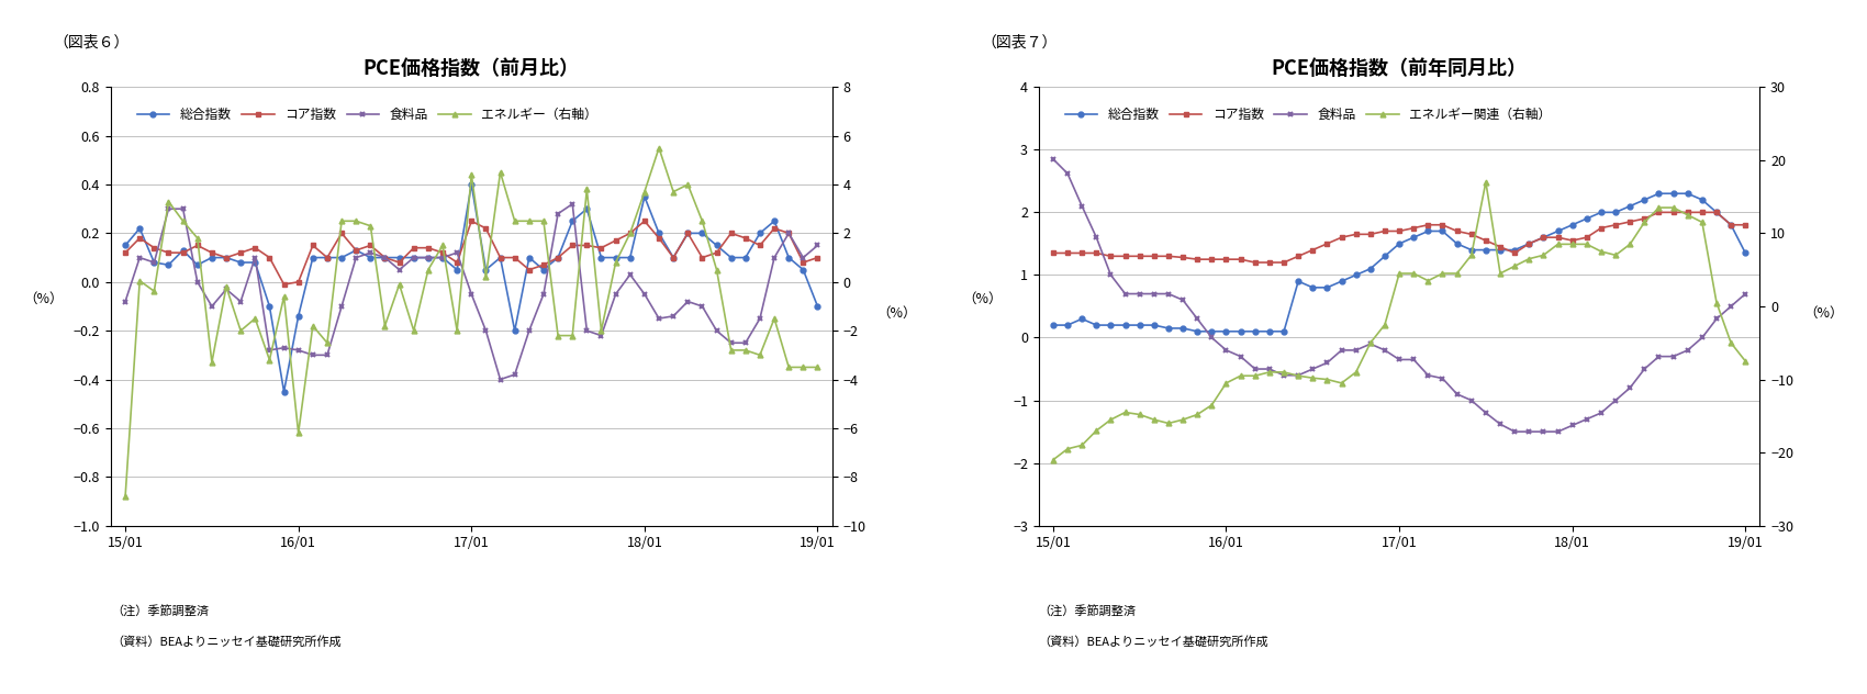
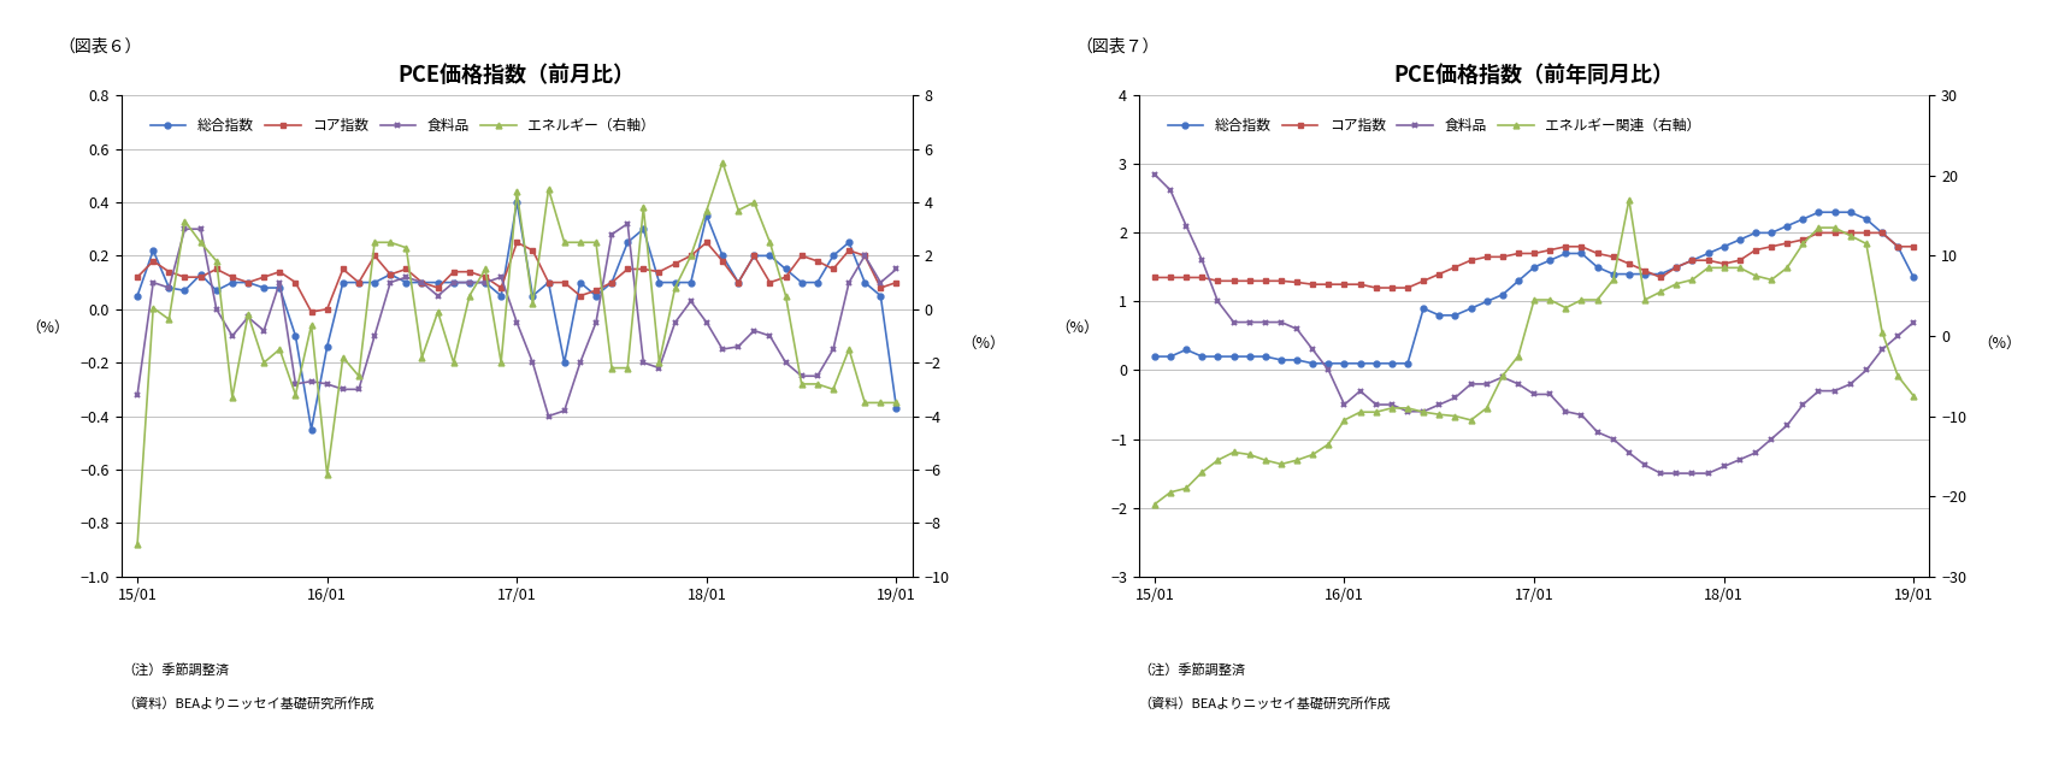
PCE価格指数（前月比）/総合指数/15/01: 0.15 -> 0.05
PCE価格指数（前月比）/食料品/15/01: -0.08 -> -0.32
PCE価格指数（前月比）/総合指数/19/01: -0.10 -> -0.37
PCE価格指数（前年同月比）/食料品/16/01: -0.20 -> -0.50
